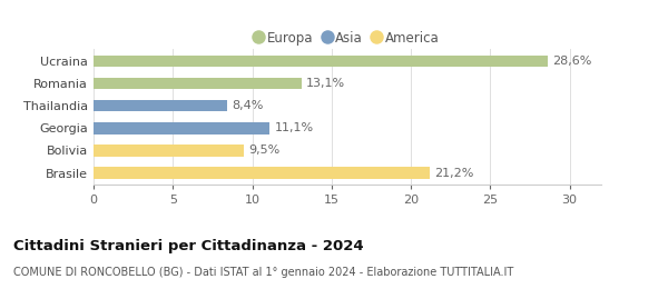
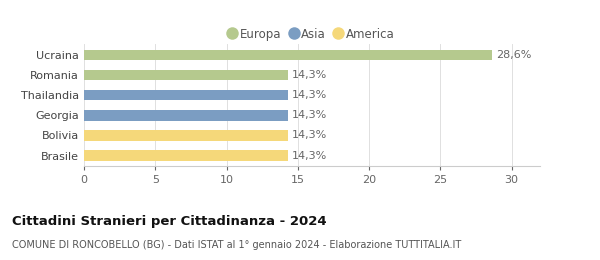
Romania: 13,1% -> 14,3%
Thailandia: 8,4% -> 14,3%
Georgia: 11,1% -> 14,3%
Bolivia: 9,5% -> 14,3%
Brasile: 21,2% -> 14,3%
